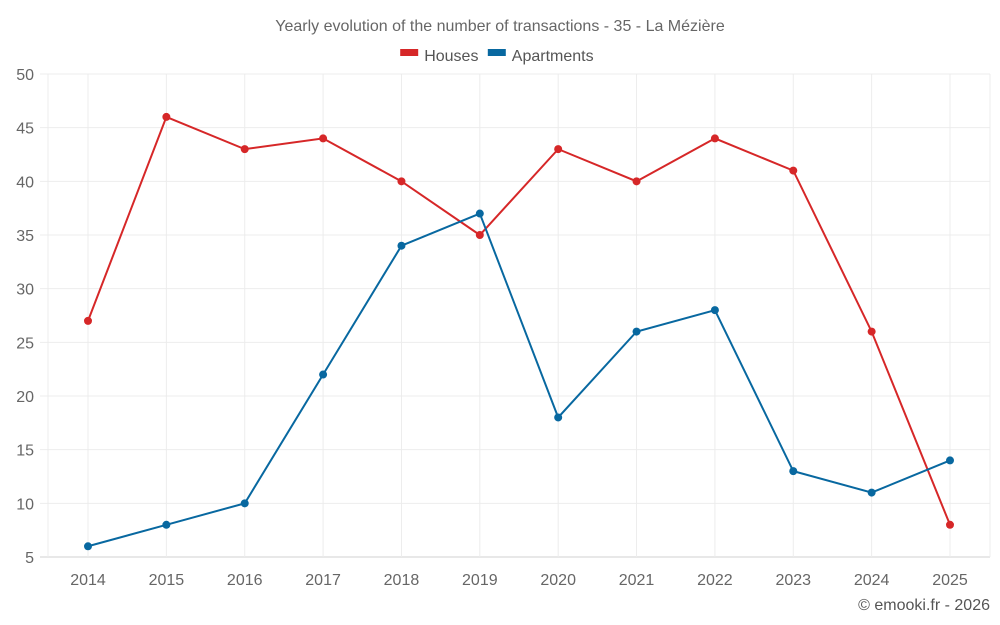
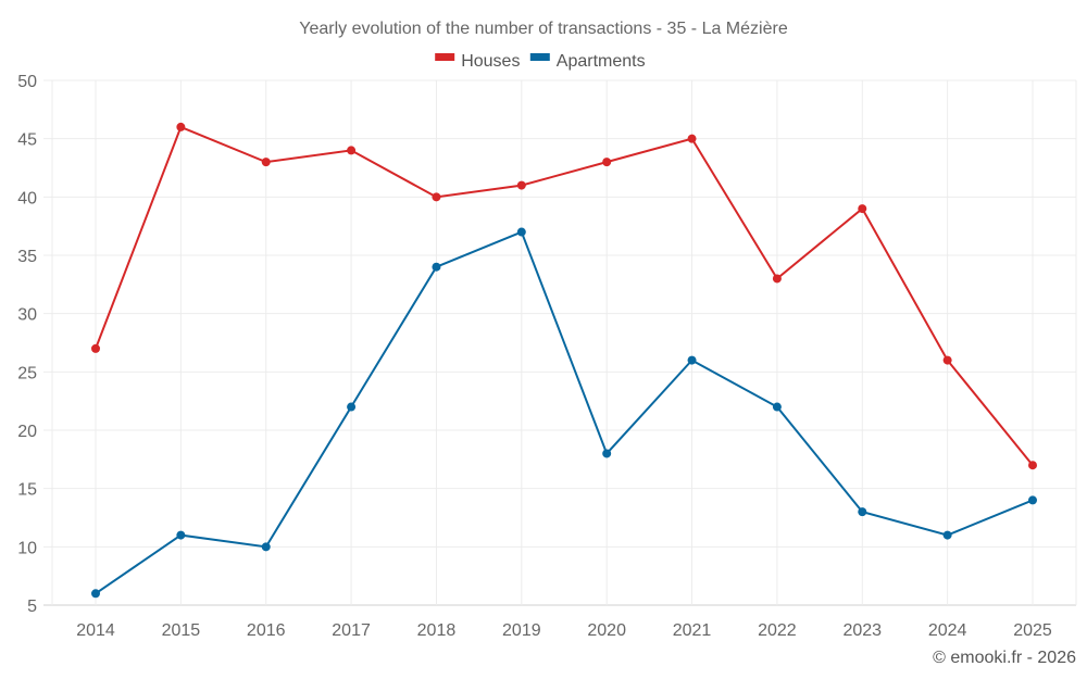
Apartments/2015: 8 -> 11
Houses/2019: 35 -> 41
Houses/2021: 40 -> 45
Houses/2022: 44 -> 33
Apartments/2022: 28 -> 22
Houses/2023: 41 -> 39
Houses/2025: 8 -> 17
